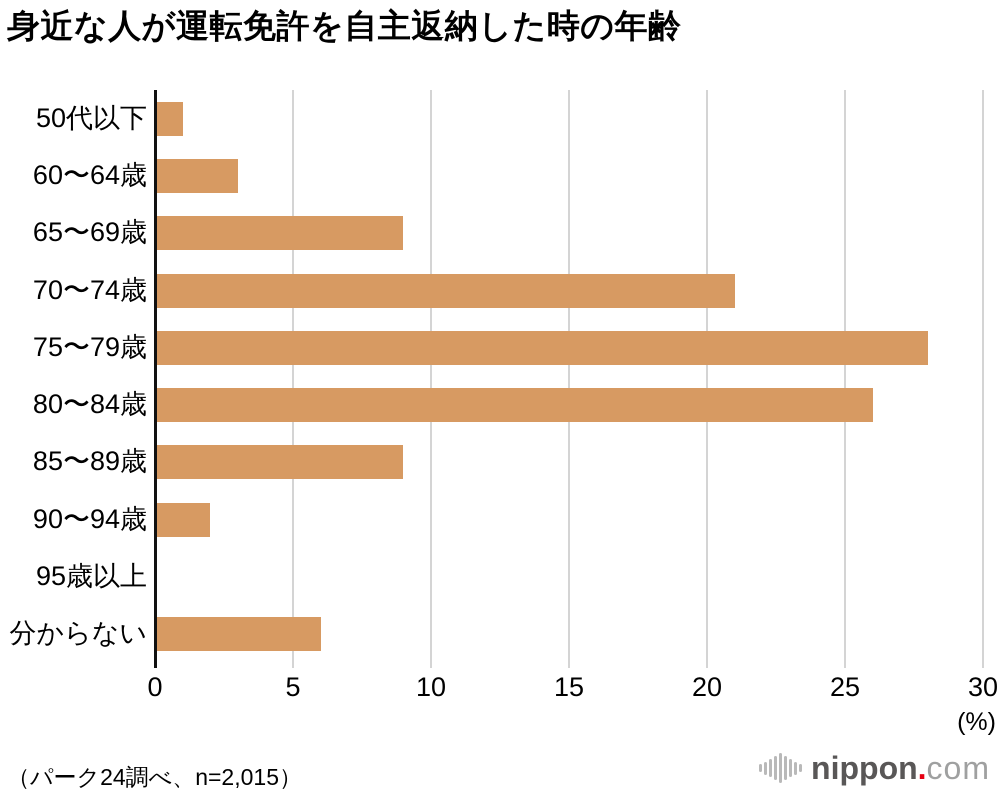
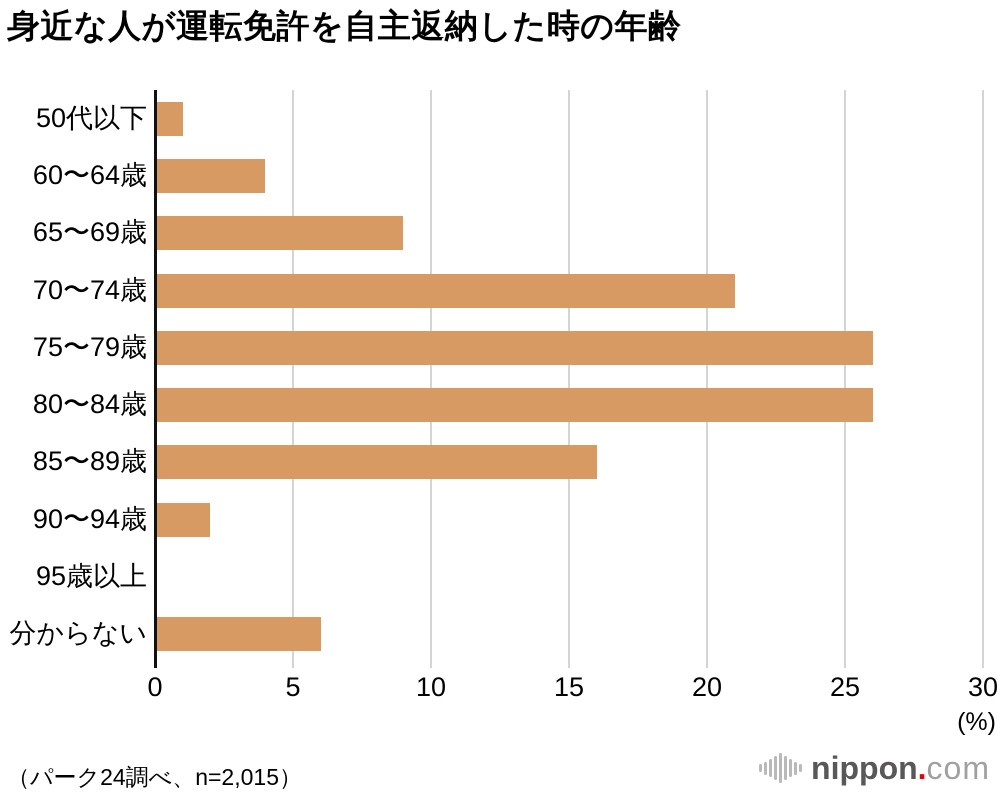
60〜64歳: 3 -> 4
75〜79歳: 28 -> 26
85〜89歳: 9 -> 16
